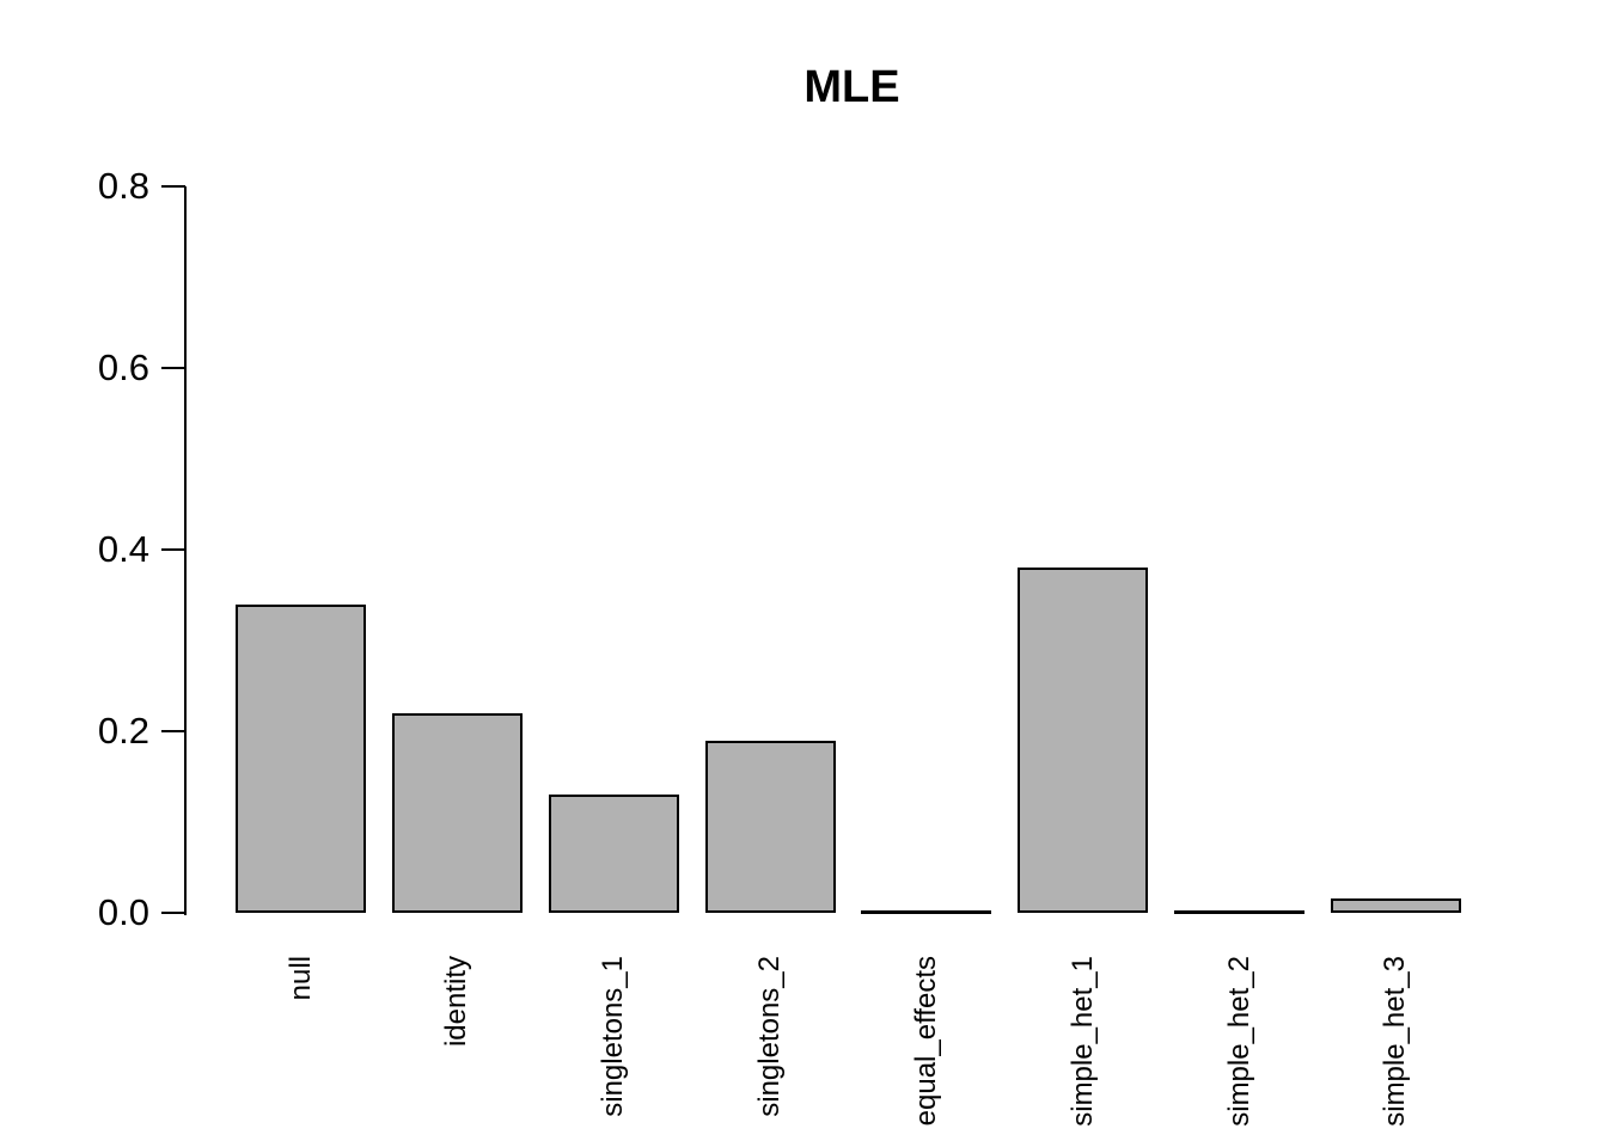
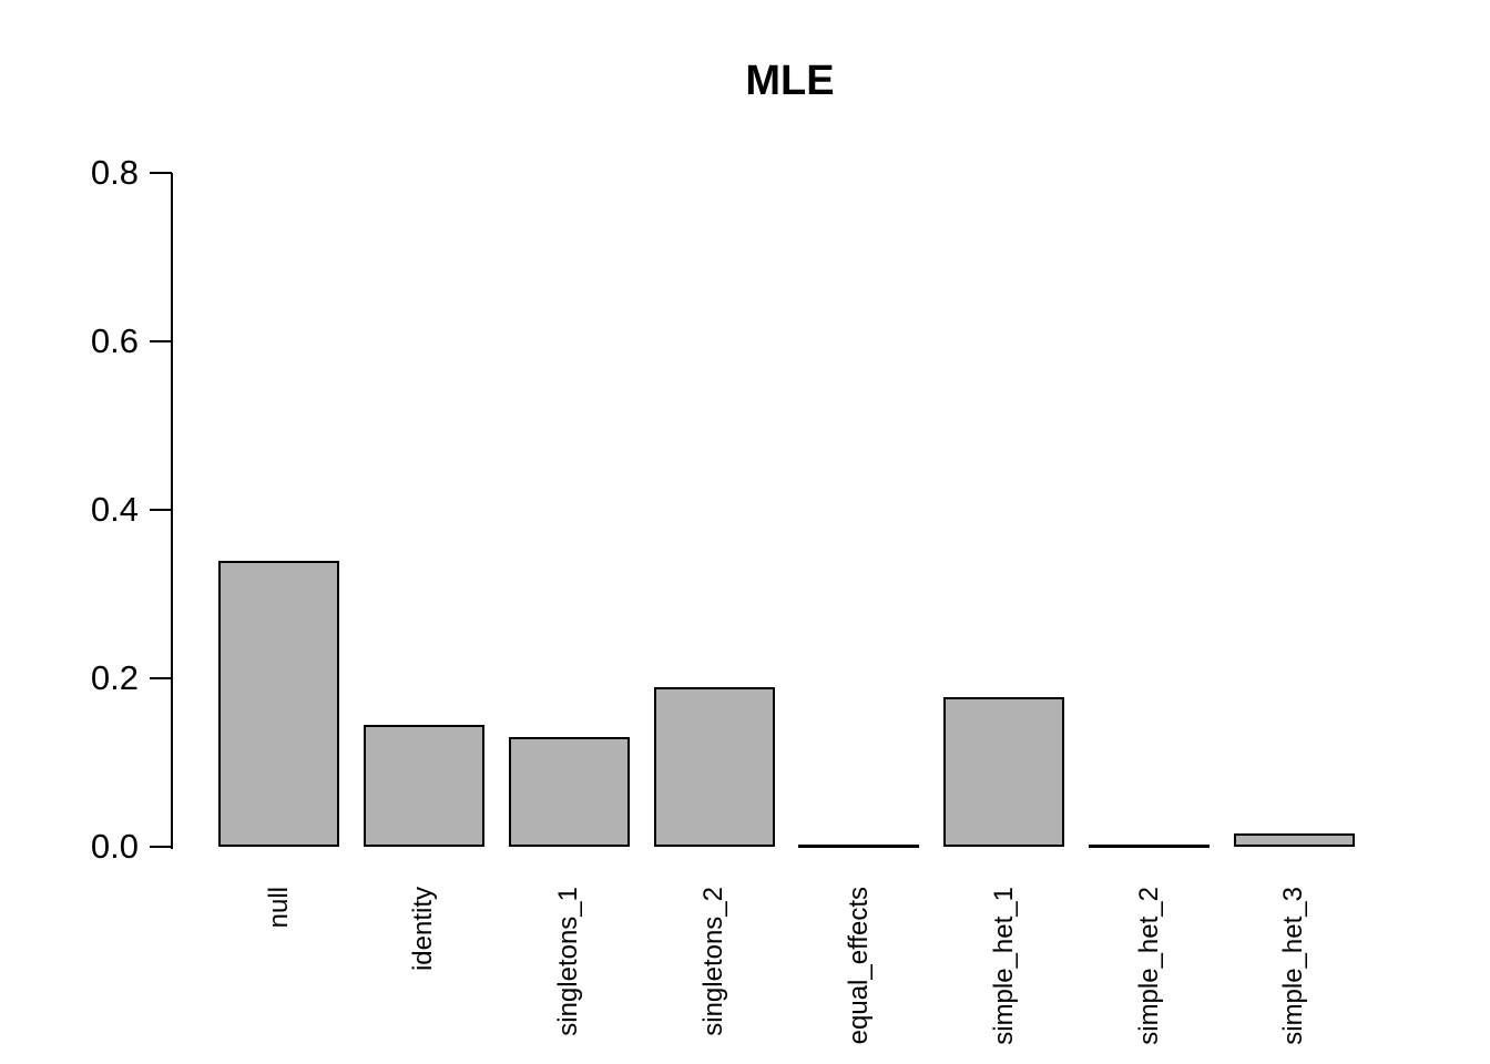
identity: 0.22 -> 0.14
simple_het_1: 0.38 -> 0.18
